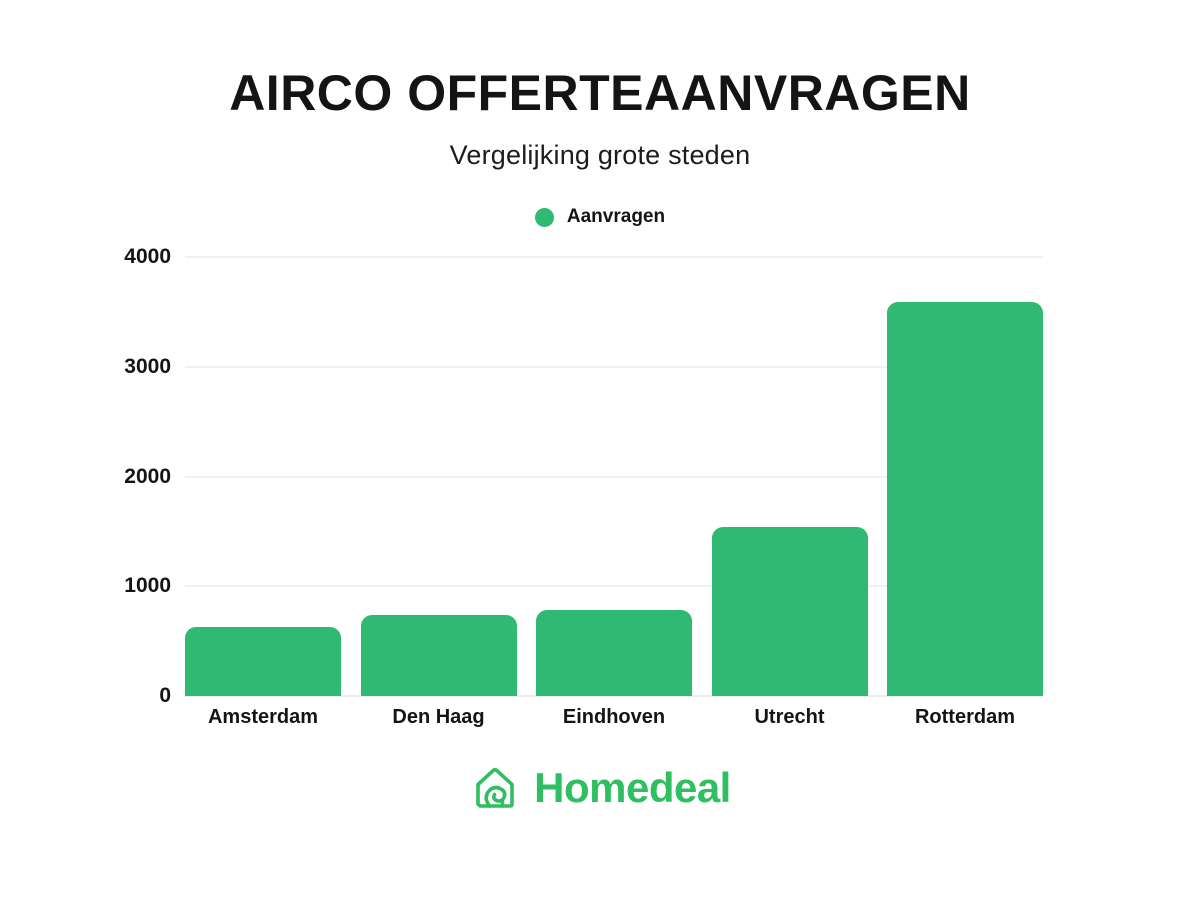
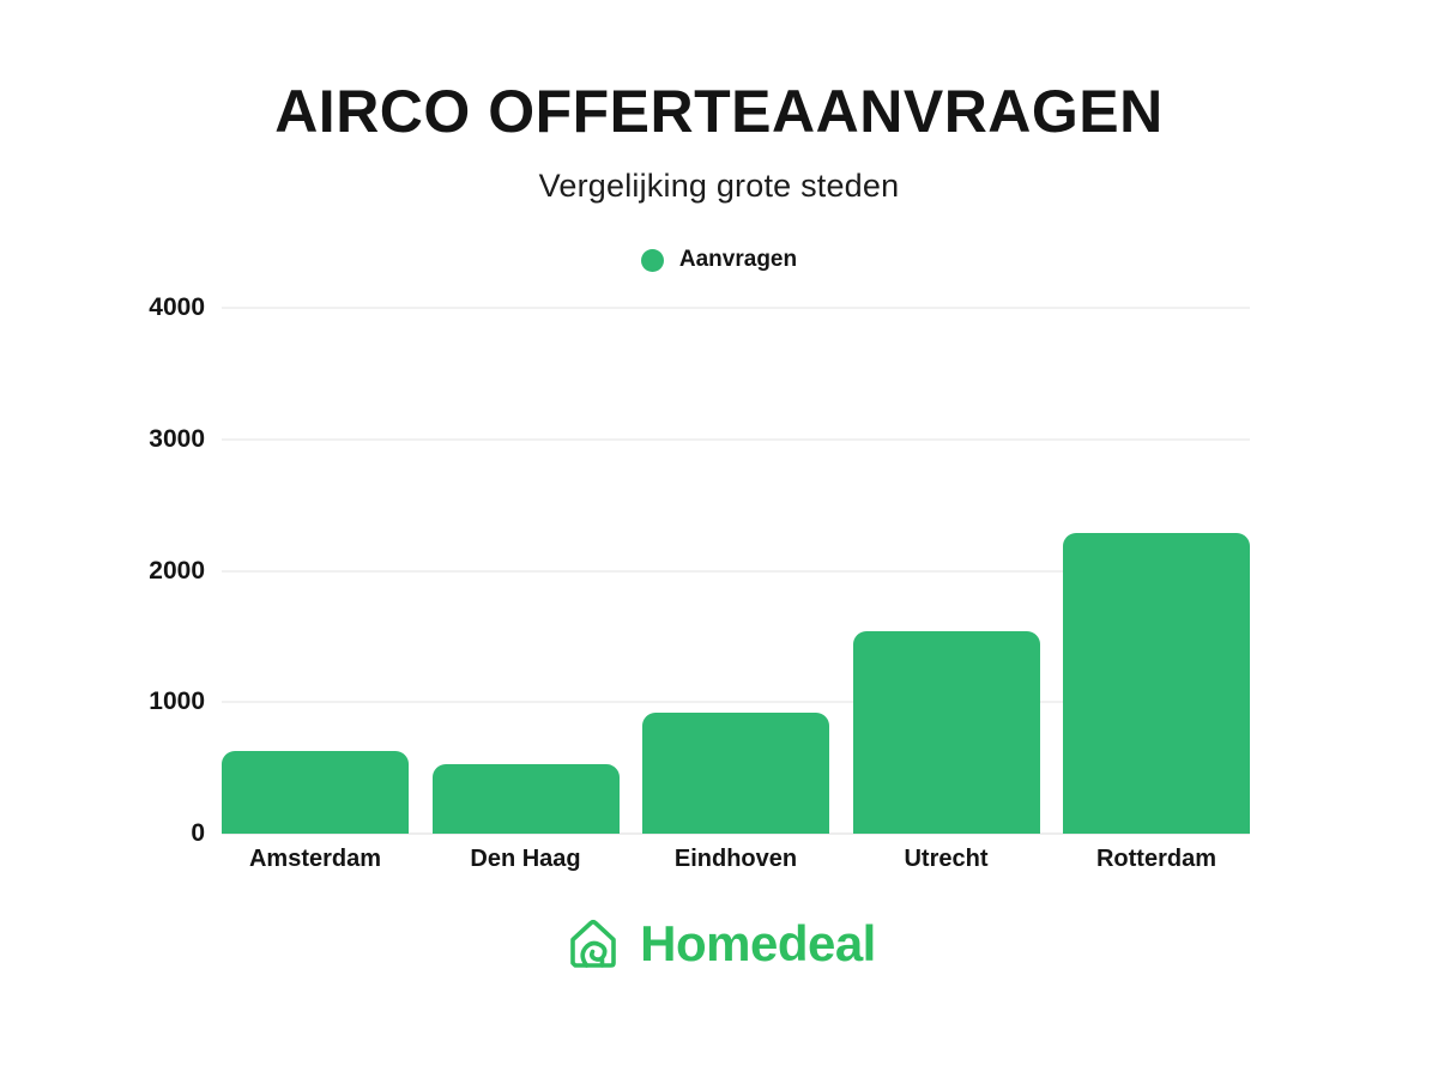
Den Haag: 740 -> 530
Eindhoven: 780 -> 920
Rotterdam: 3590 -> 2290
